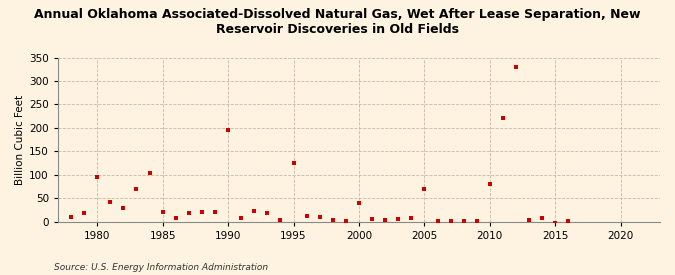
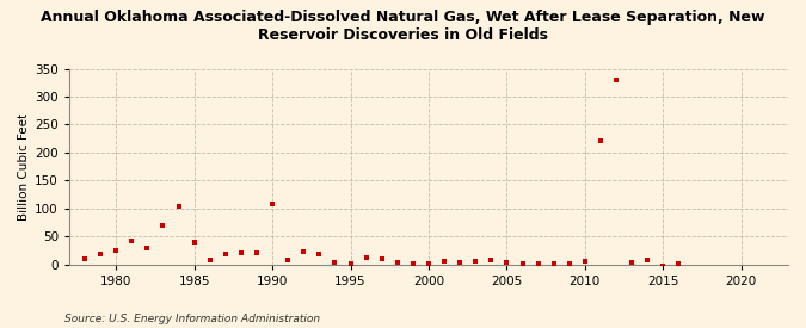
1980: 95 -> 26
1985: 20 -> 40
1990: 195 -> 108
1995: 125 -> 2
2000: 40 -> 2
2005: 70 -> 4
2010: 80 -> 5
